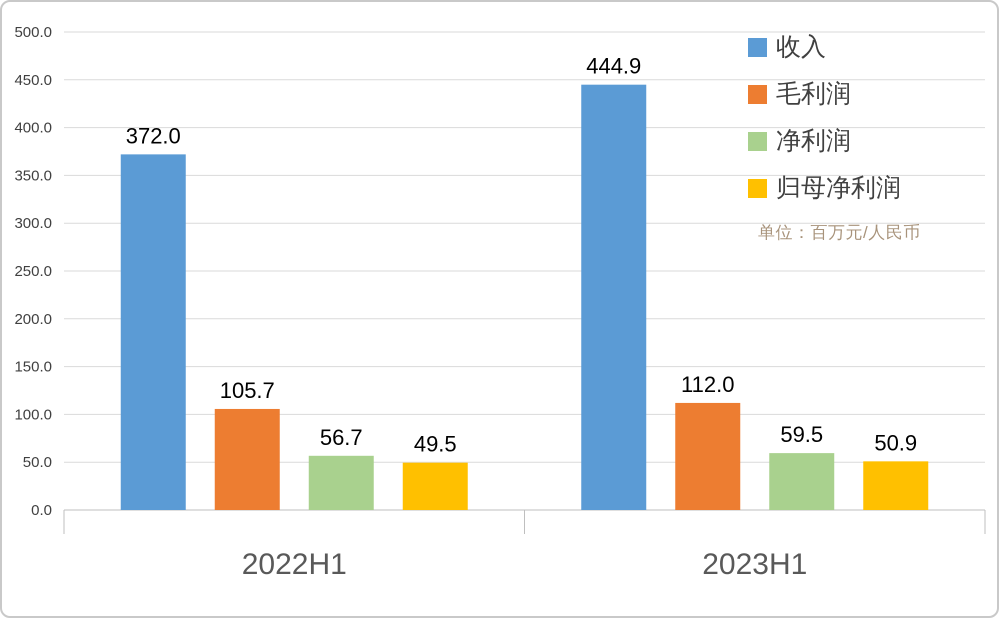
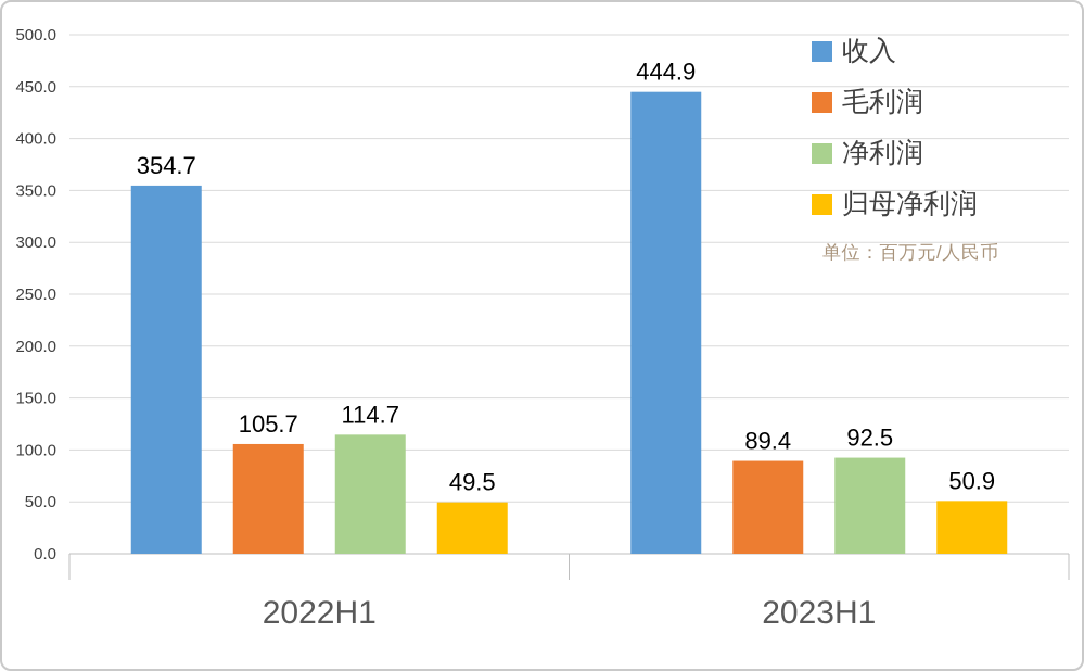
收入/2022H1: 372.0 -> 354.7
净利润/2022H1: 56.7 -> 114.7
毛利润/2023H1: 112.0 -> 89.4
净利润/2023H1: 59.5 -> 92.5
